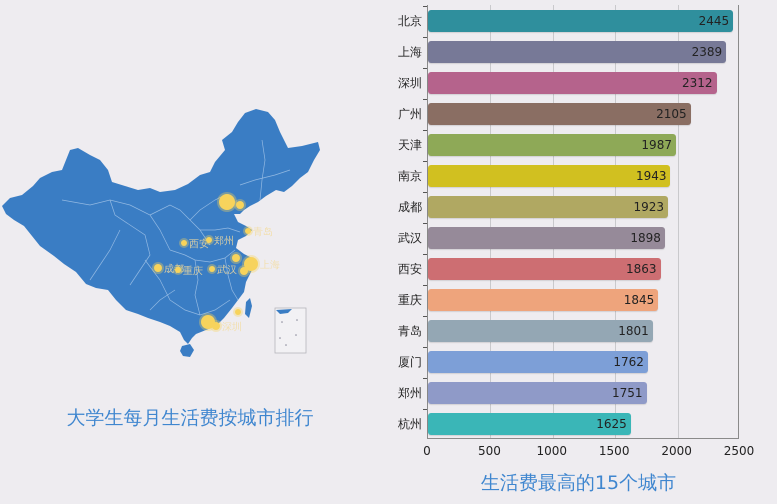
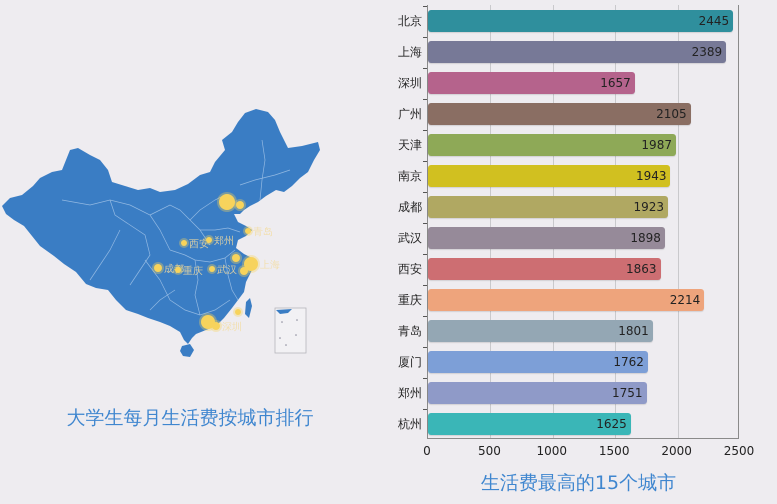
深圳: 2312 -> 1657
重庆: 1845 -> 2214
